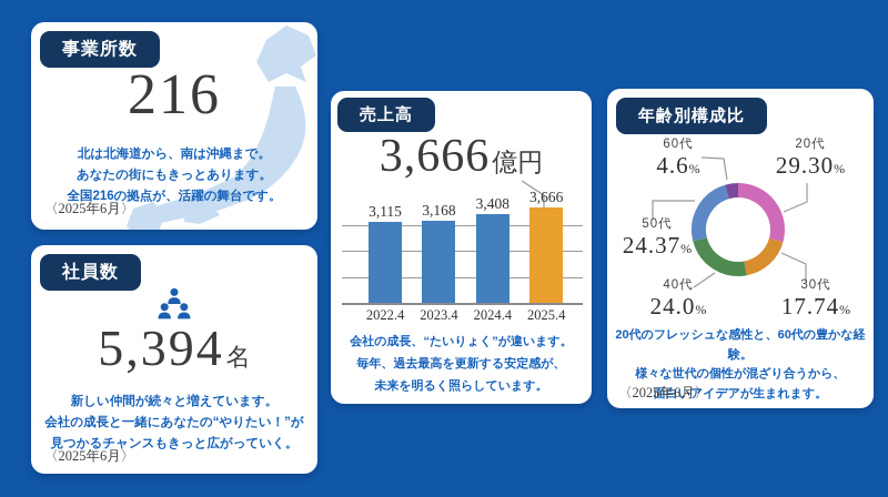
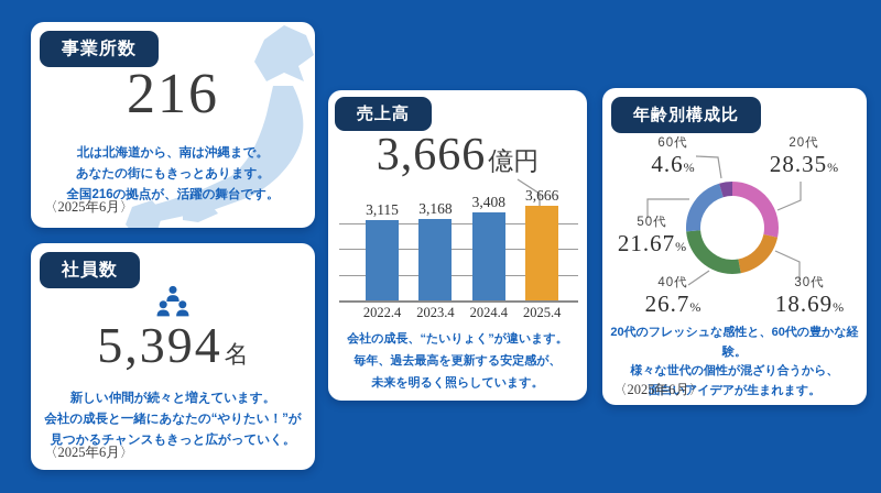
年齢別構成比/20代: 29.30 -> 28.35
年齢別構成比/30代: 17.74 -> 18.69
年齢別構成比/40代: 24.0 -> 26.7
年齢別構成比/50代: 24.37 -> 21.67
